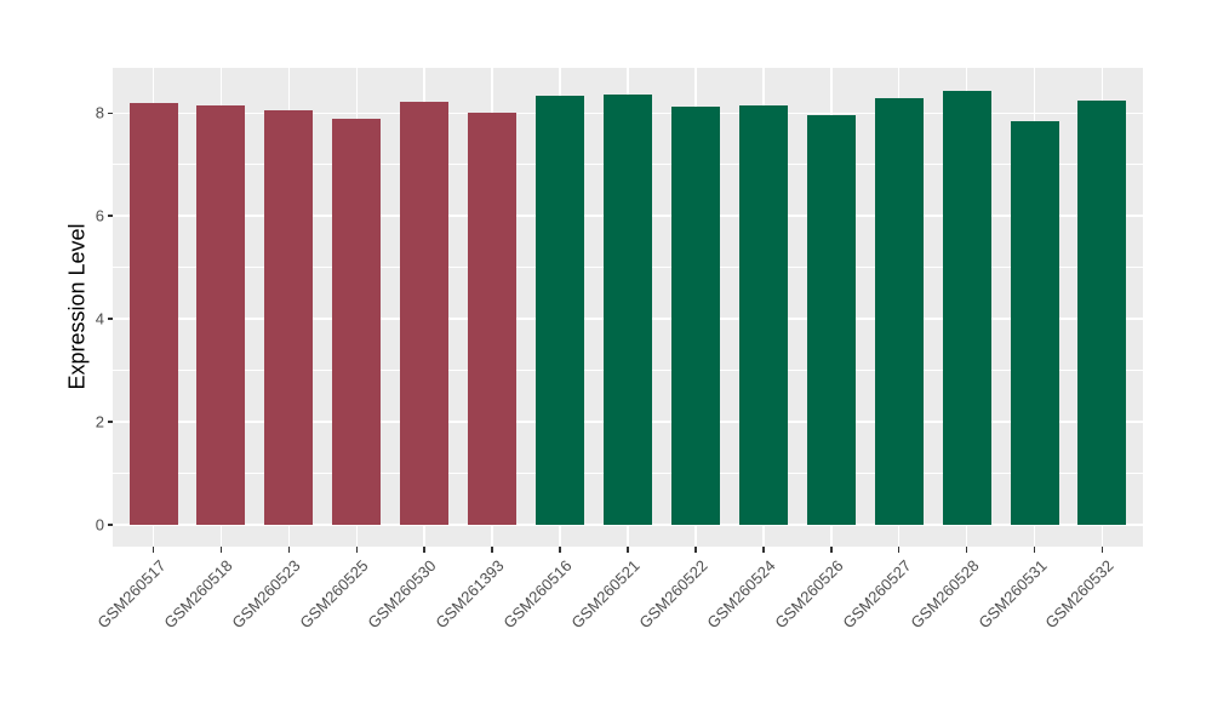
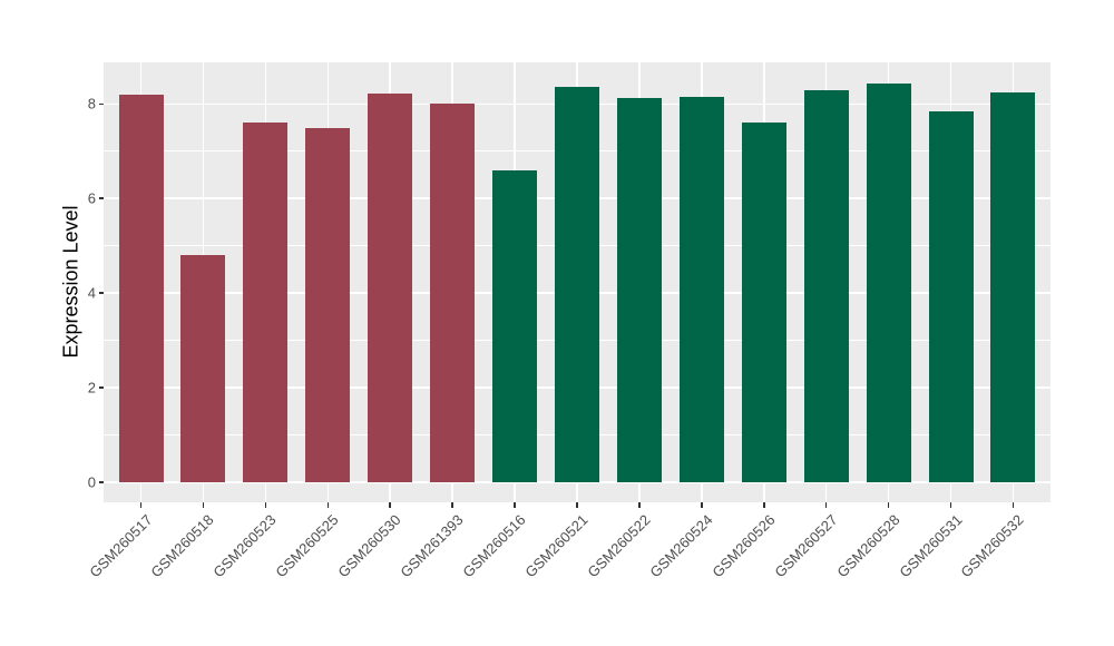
GSM260518: 8.2 -> 4.8
GSM260523: 8.1 -> 7.6
GSM260525: 7.9 -> 7.5
GSM260516: 8.3 -> 6.6
GSM260526: 8.0 -> 7.6
